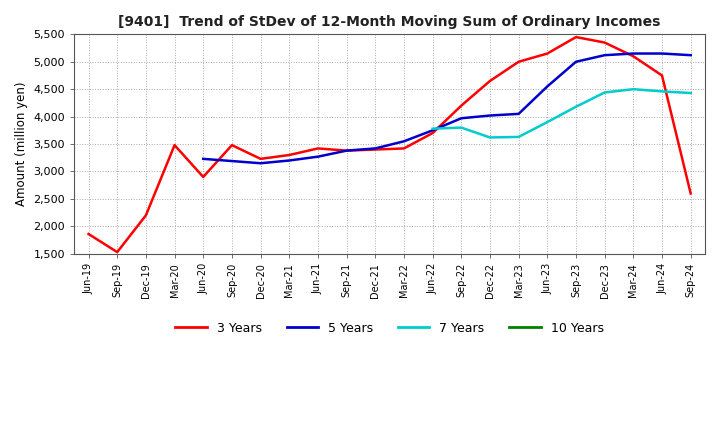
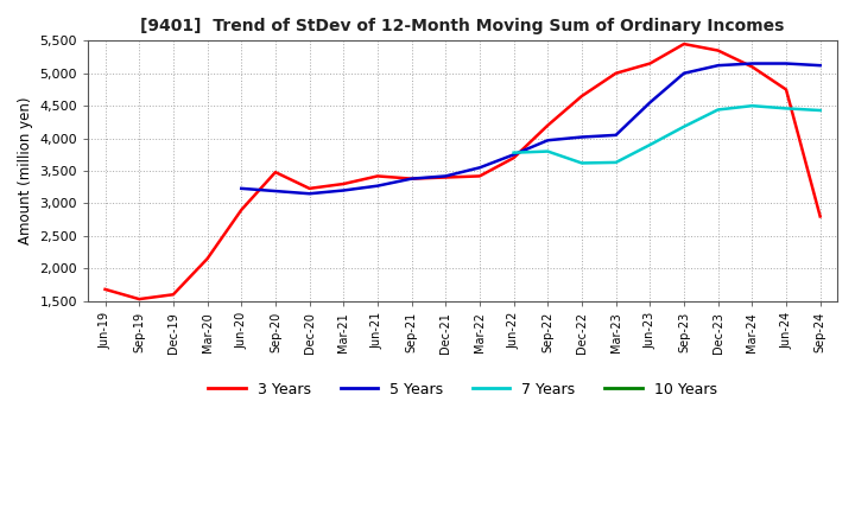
3 Years/Jun-19: 1,860 -> 1,680
3 Years/Dec-19: 2,200 -> 1,600
3 Years/Mar-20: 3,480 -> 2,150
3 Years/Sep-24: 2,600 -> 2,800
